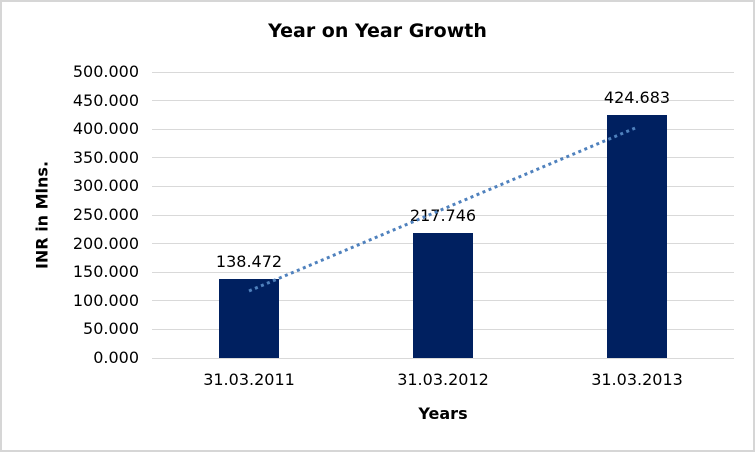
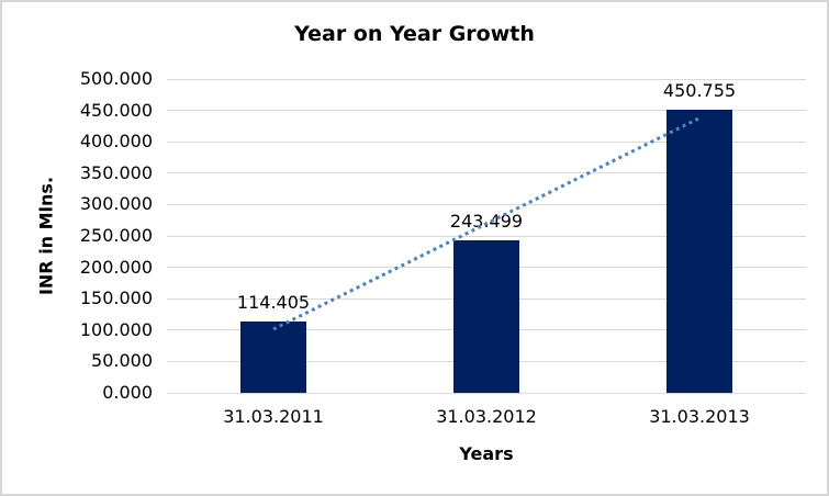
31.03.2011: 138.472 -> 114.405
31.03.2012: 217.746 -> 243.499
31.03.2013: 424.683 -> 450.755
